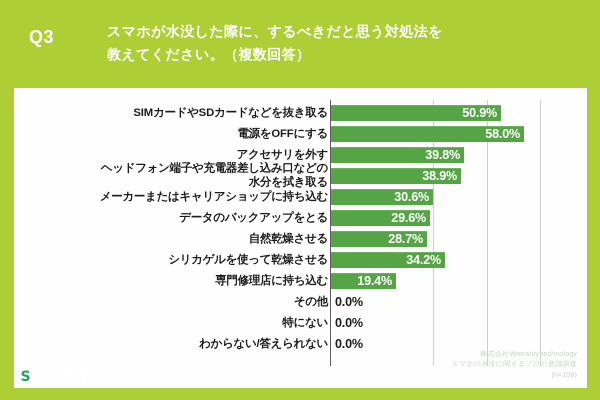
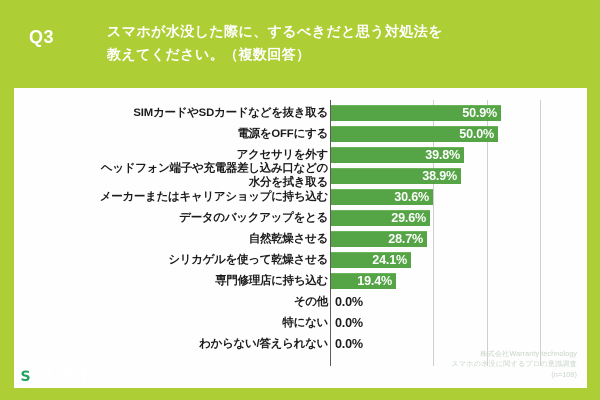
電源をOFFにする: 58.0% -> 50.0%
シリカゲルを使って乾燥させる: 34.2% -> 24.1%
